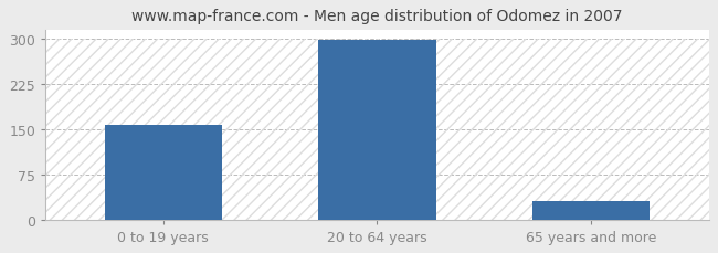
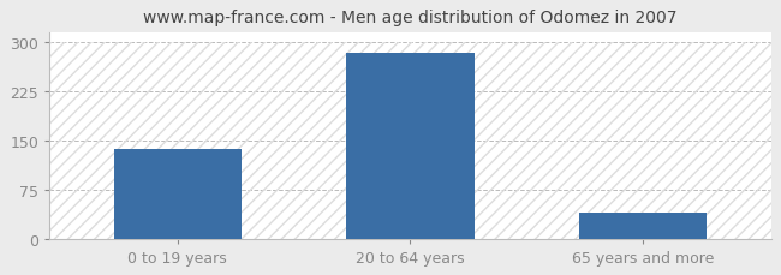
0 to 19 years: 157 -> 136
20 to 64 years: 297 -> 284
65 years and more: 30 -> 40
